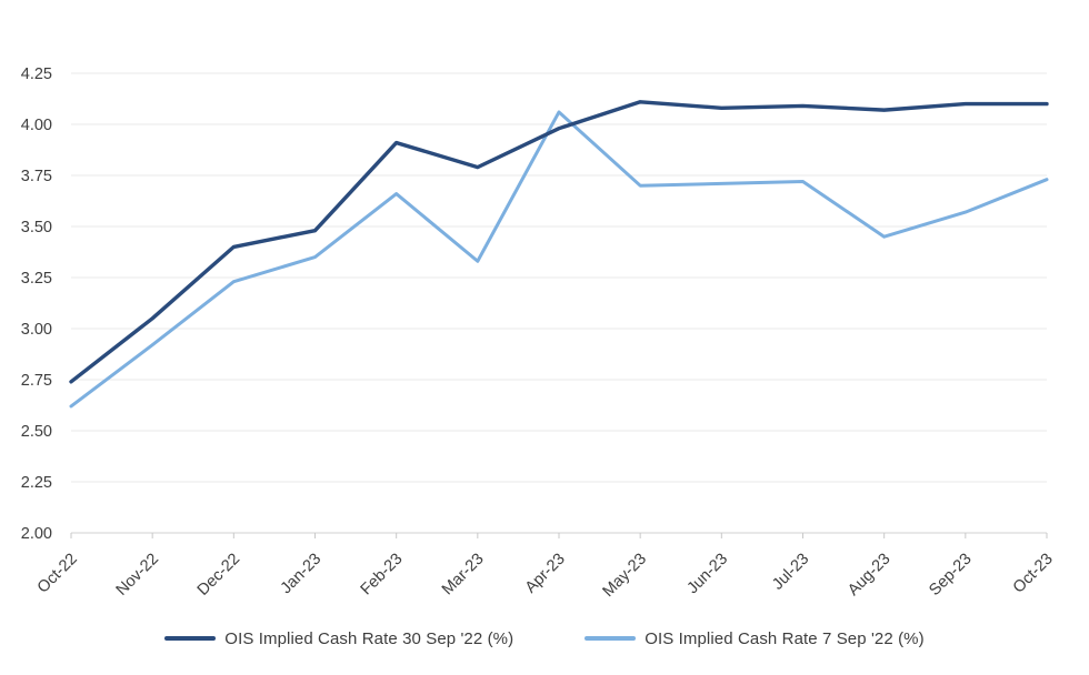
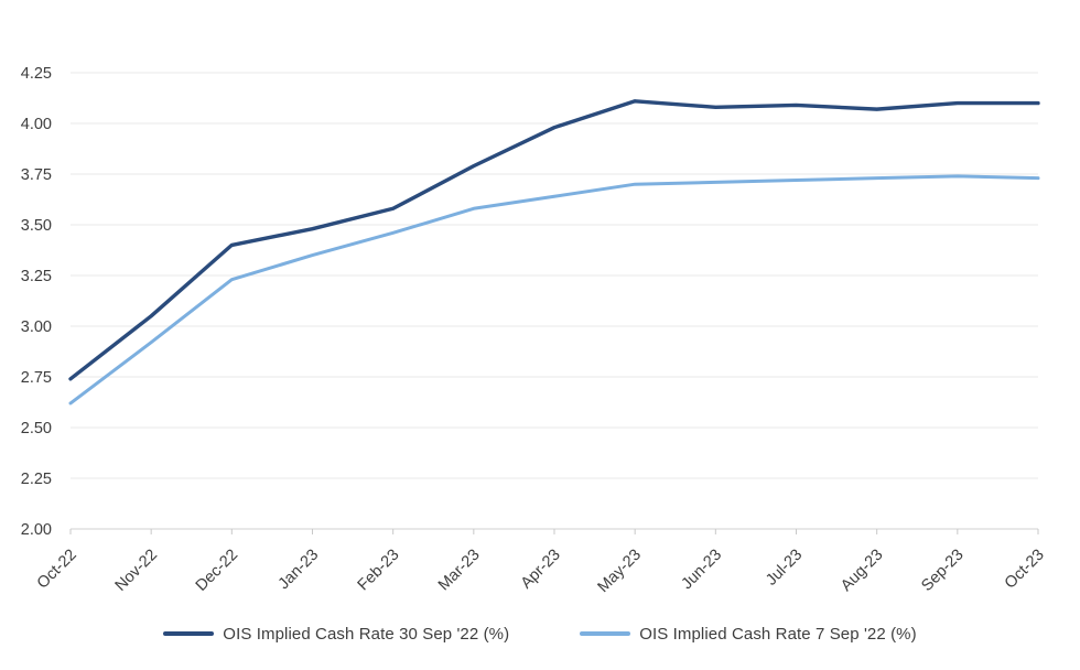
OIS Implied Cash Rate 30 Sep '22 (%)/Feb-23: 3.91 -> 3.58
OIS Implied Cash Rate 7 Sep '22 (%)/Feb-23: 3.66 -> 3.46
OIS Implied Cash Rate 7 Sep '22 (%)/Mar-23: 3.33 -> 3.58
OIS Implied Cash Rate 7 Sep '22 (%)/Apr-23: 4.06 -> 3.64
OIS Implied Cash Rate 7 Sep '22 (%)/Aug-23: 3.45 -> 3.73
OIS Implied Cash Rate 7 Sep '22 (%)/Sep-23: 3.57 -> 3.74
